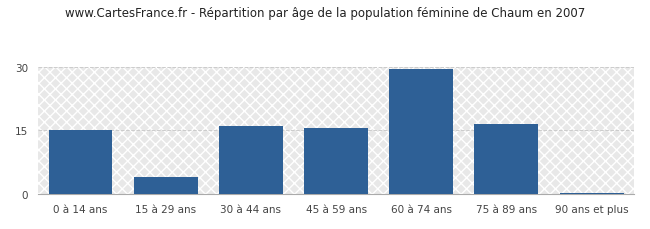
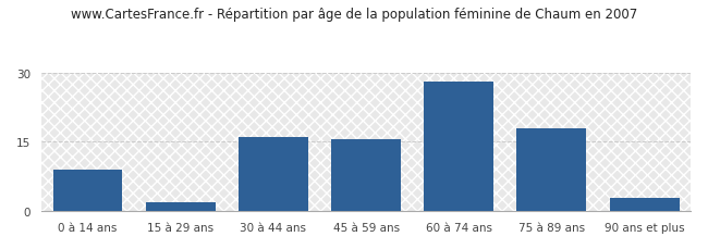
0 à 14 ans: 15.0 -> 9.0
15 à 29 ans: 4.0 -> 2.0
60 à 74 ans: 29.5 -> 28.0
75 à 89 ans: 16.5 -> 18.0
90 ans et plus: 0.3 -> 3.0
